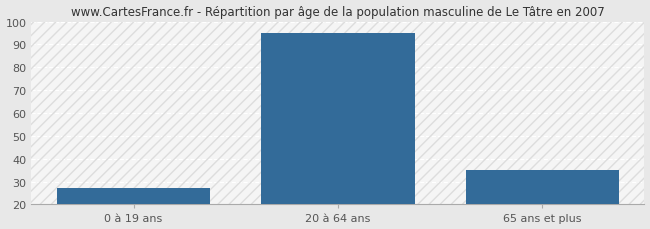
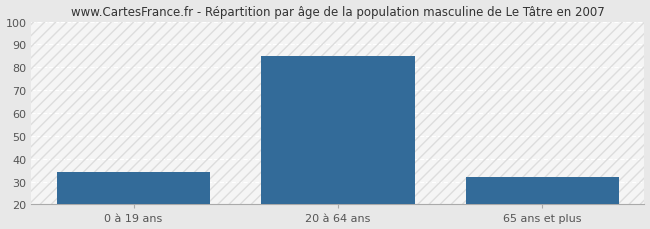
0 à 19 ans: 27 -> 34
20 à 64 ans: 95 -> 85
65 ans et plus: 35 -> 32
